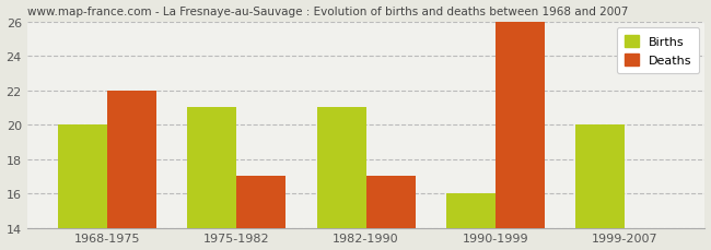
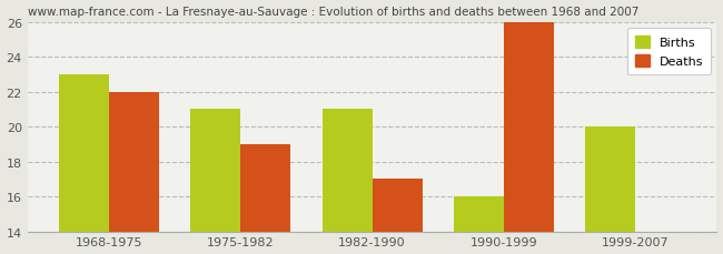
Births/1968-1975: 20 -> 23
Deaths/1975-1982: 17 -> 19
